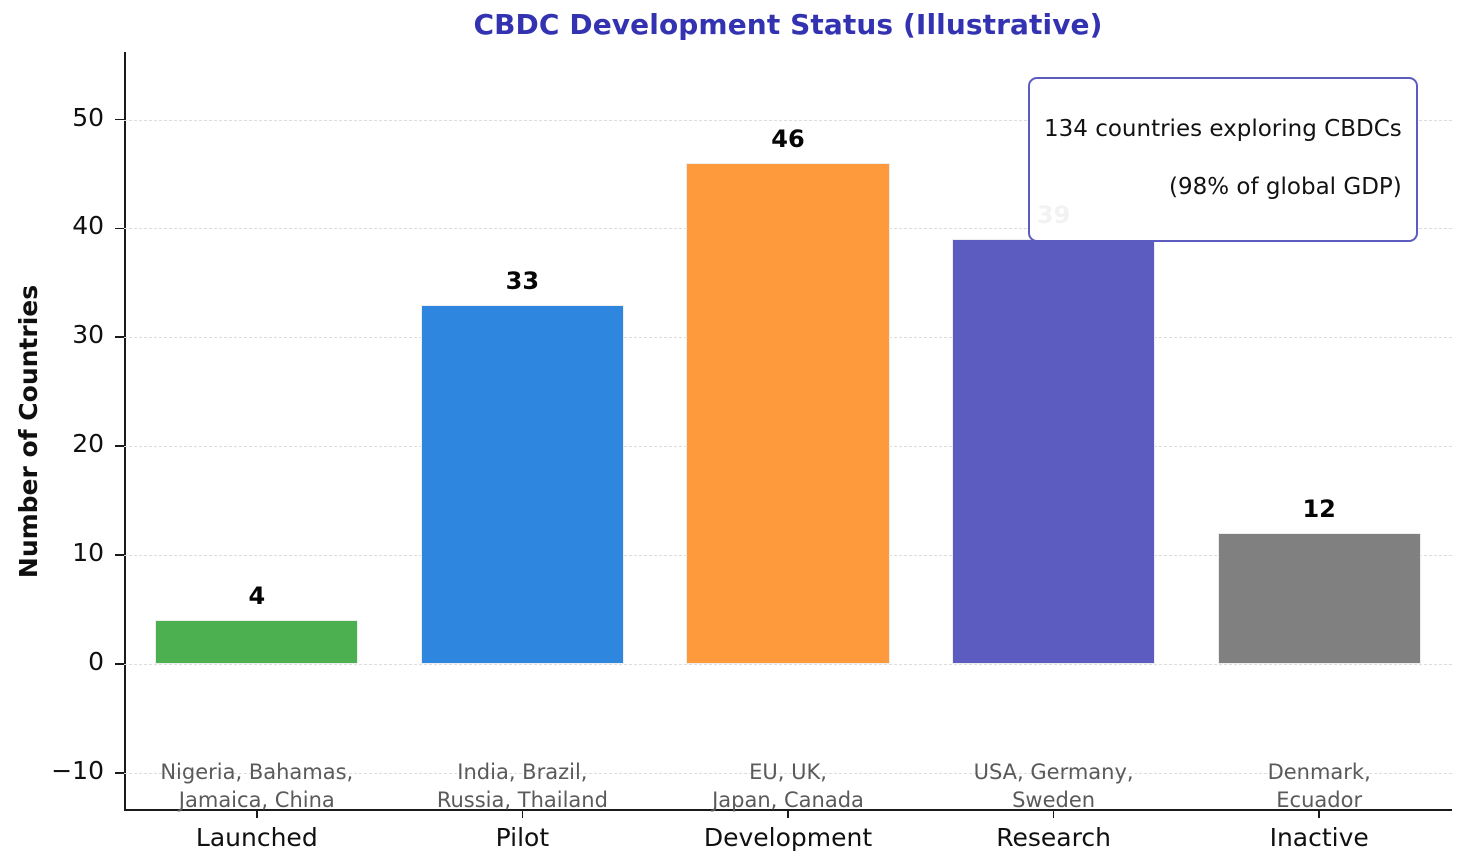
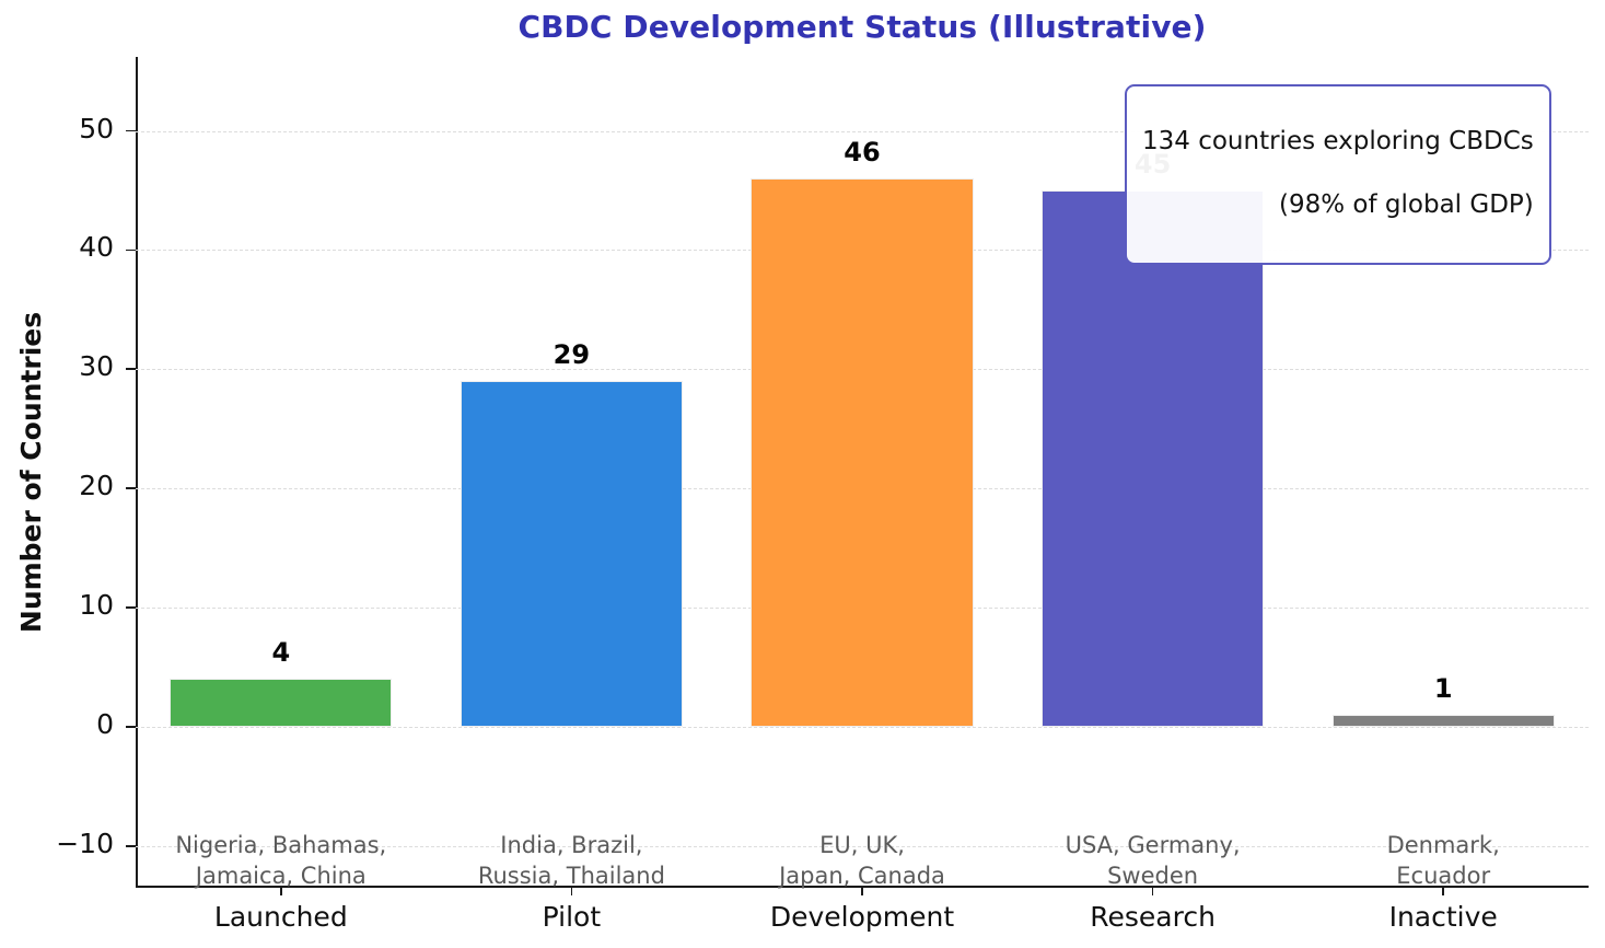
Pilot: 33 -> 29
Research: 39 -> 45
Inactive: 12 -> 1
